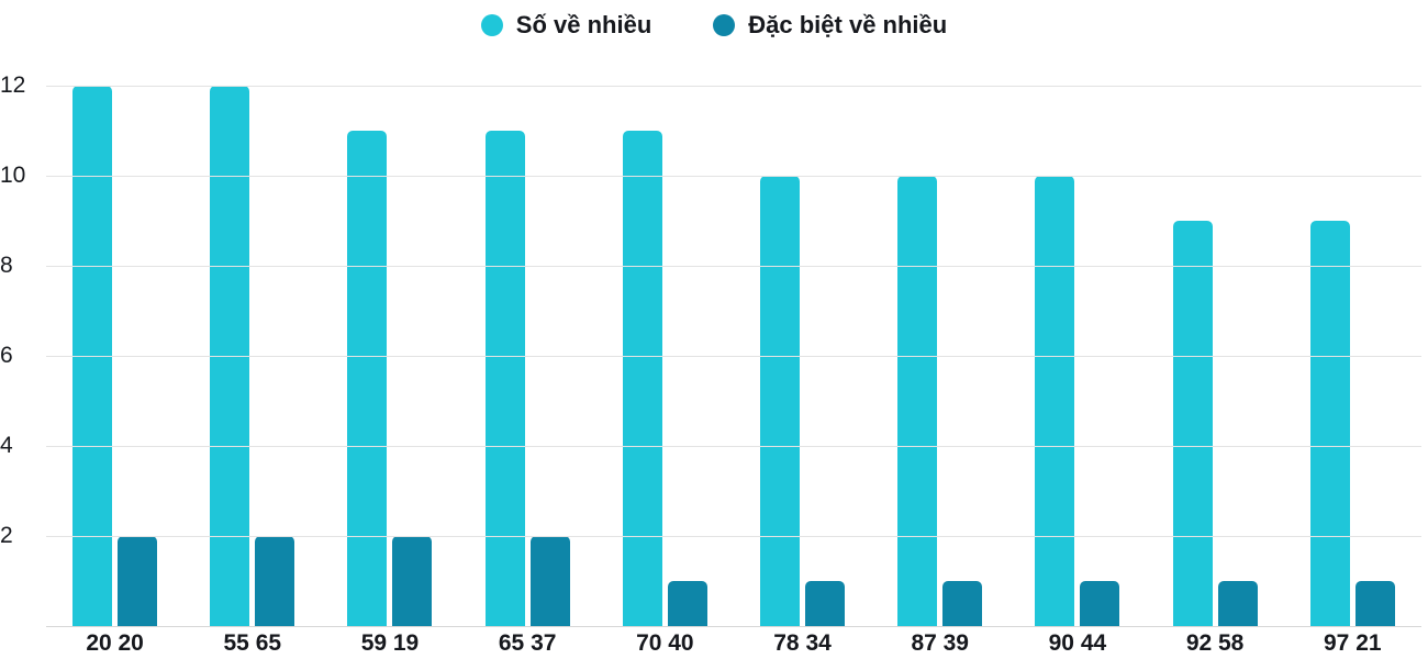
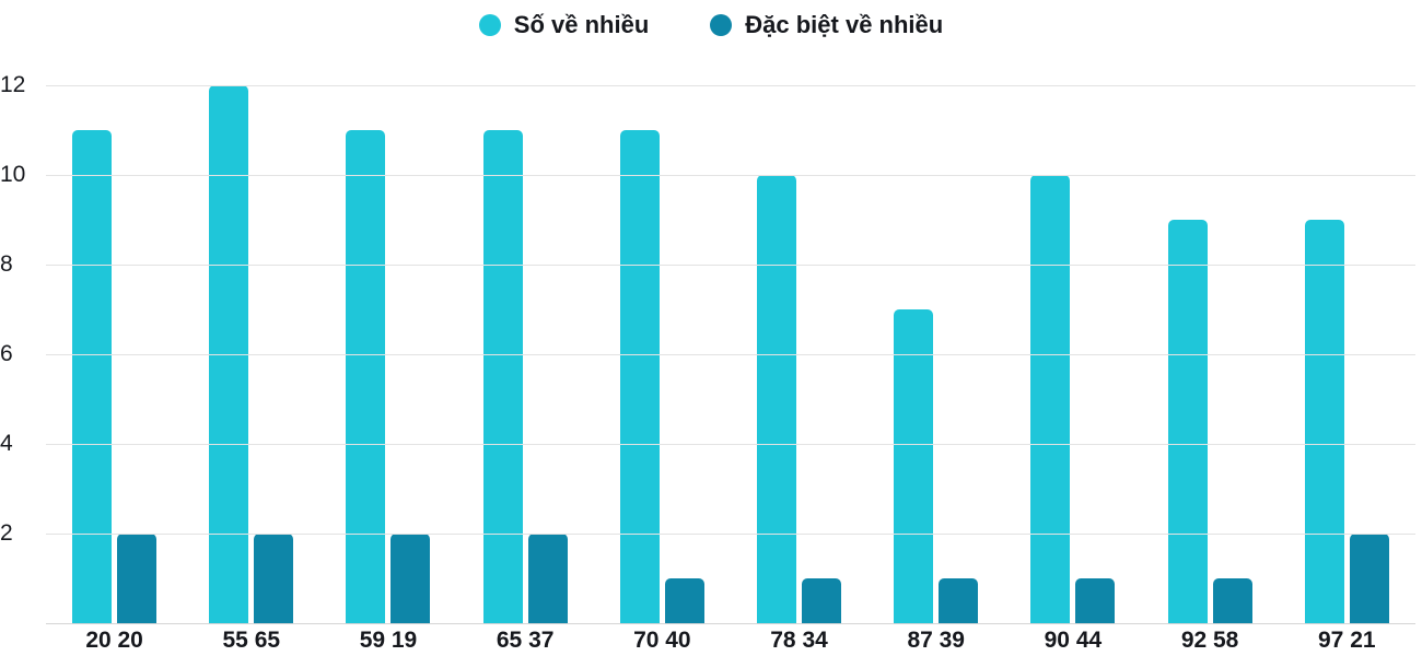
Số về nhiều/20 20: 12 -> 11
Số về nhiều/87 39: 10 -> 7
Đặc biệt về nhiều/97 21: 1 -> 2
